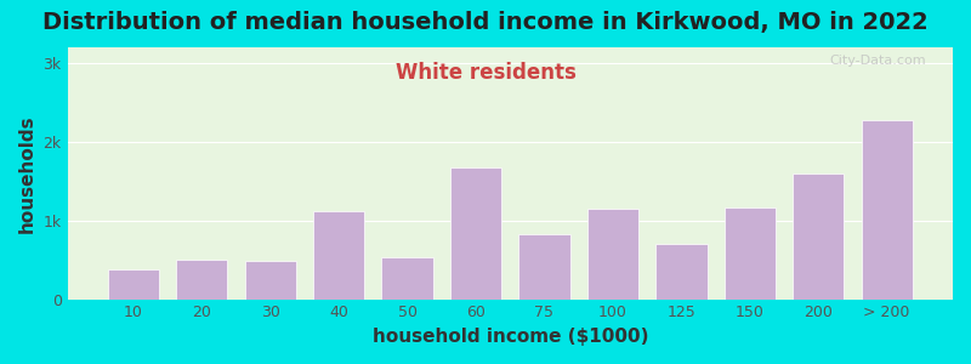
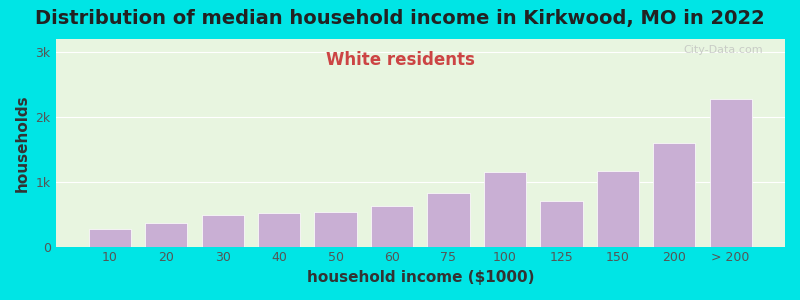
10: 0.38k -> 0.27k
20: 0.50k -> 0.37k
40: 1.12k -> 0.51k
60: 1.68k -> 0.62k
